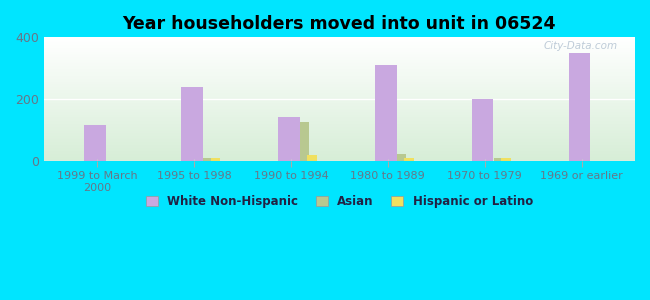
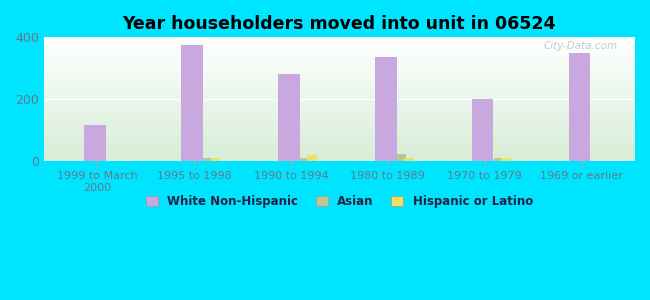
White Non-Hispanic/1995 to 1998: 240 -> 375
White Non-Hispanic/1990 to 1994: 140 -> 280
Asian/1990 to 1994: 125 -> 8
White Non-Hispanic/1980 to 1989: 310 -> 335
